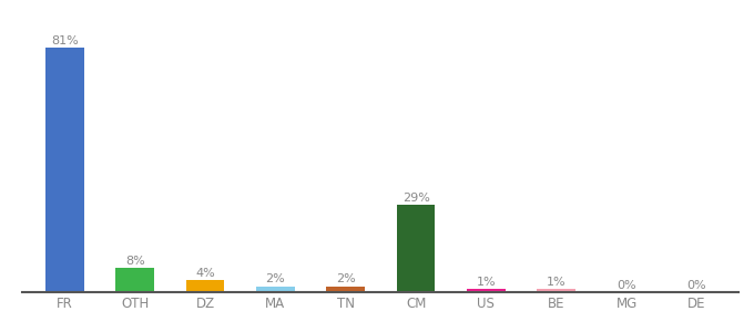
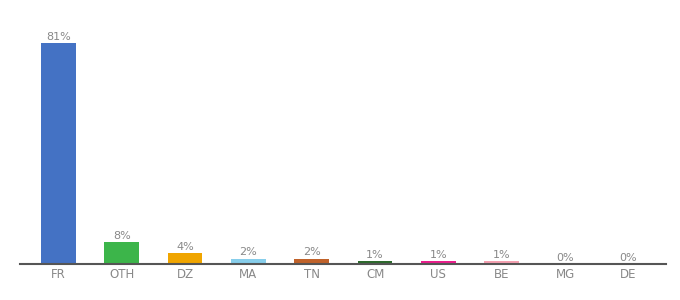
CM: 29% -> 1%
